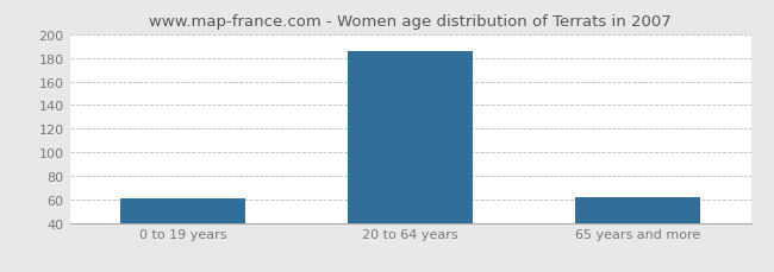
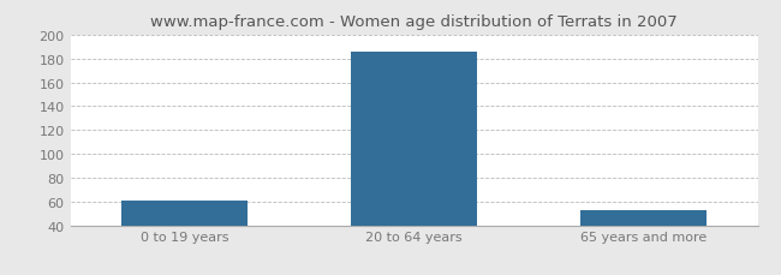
65 years and more: 62 -> 53
